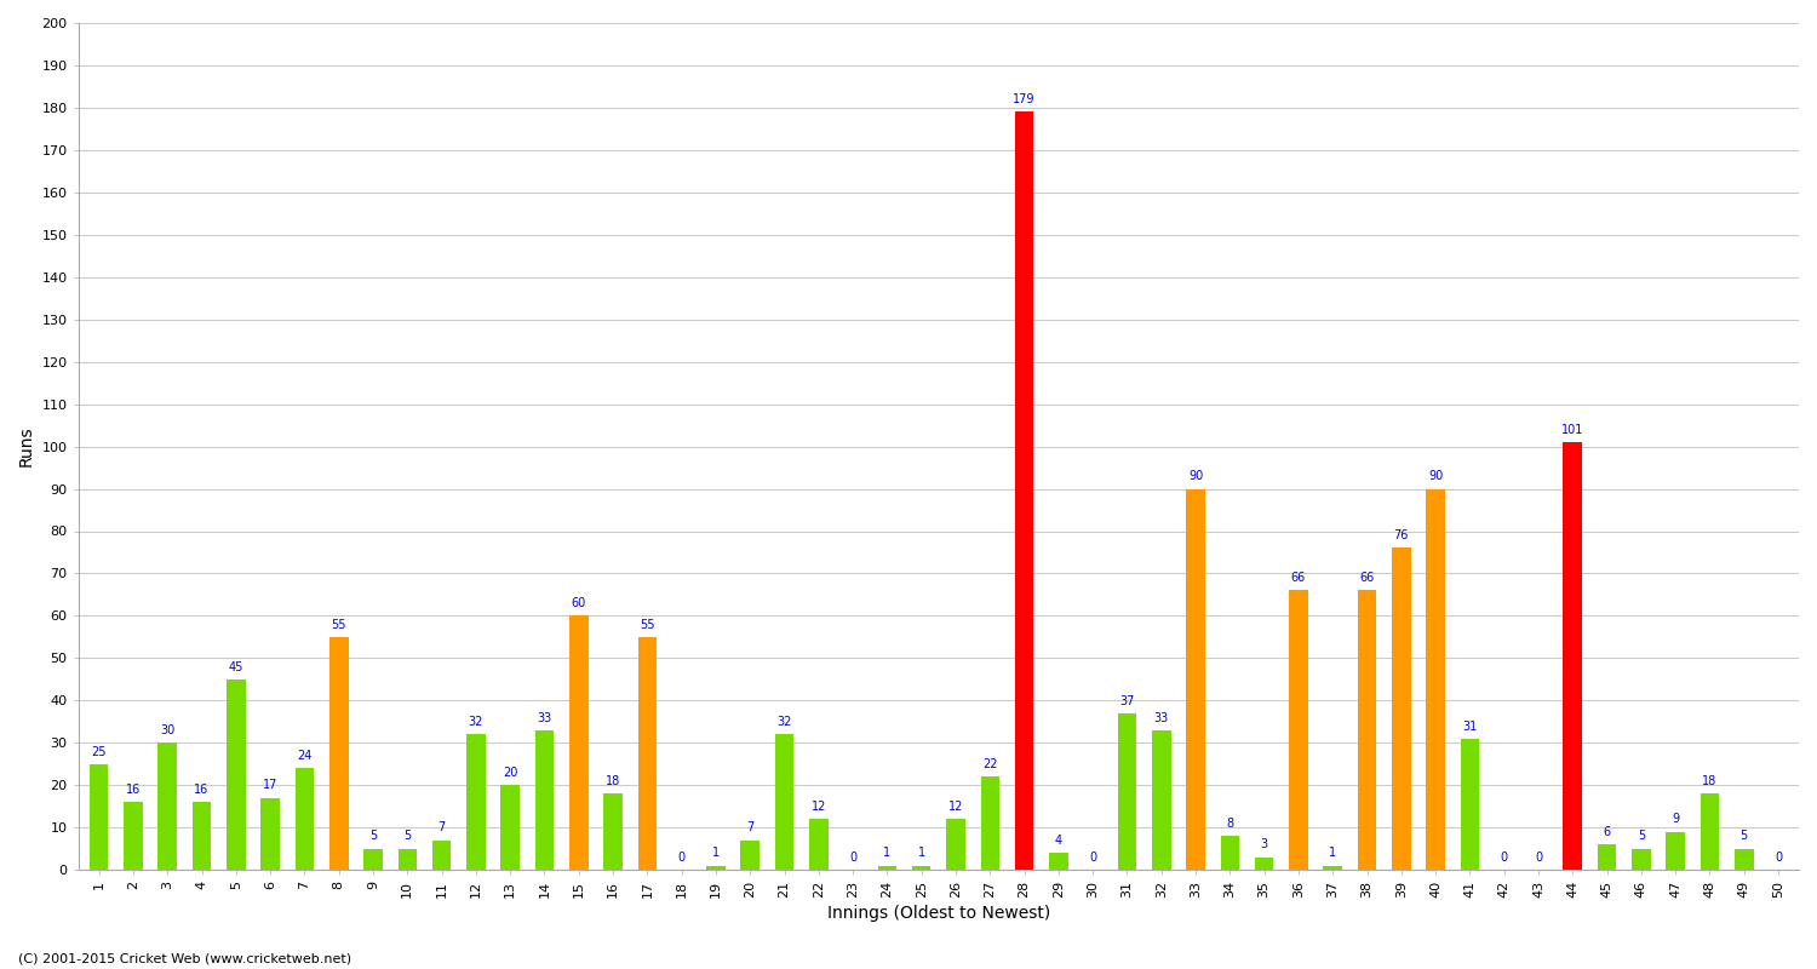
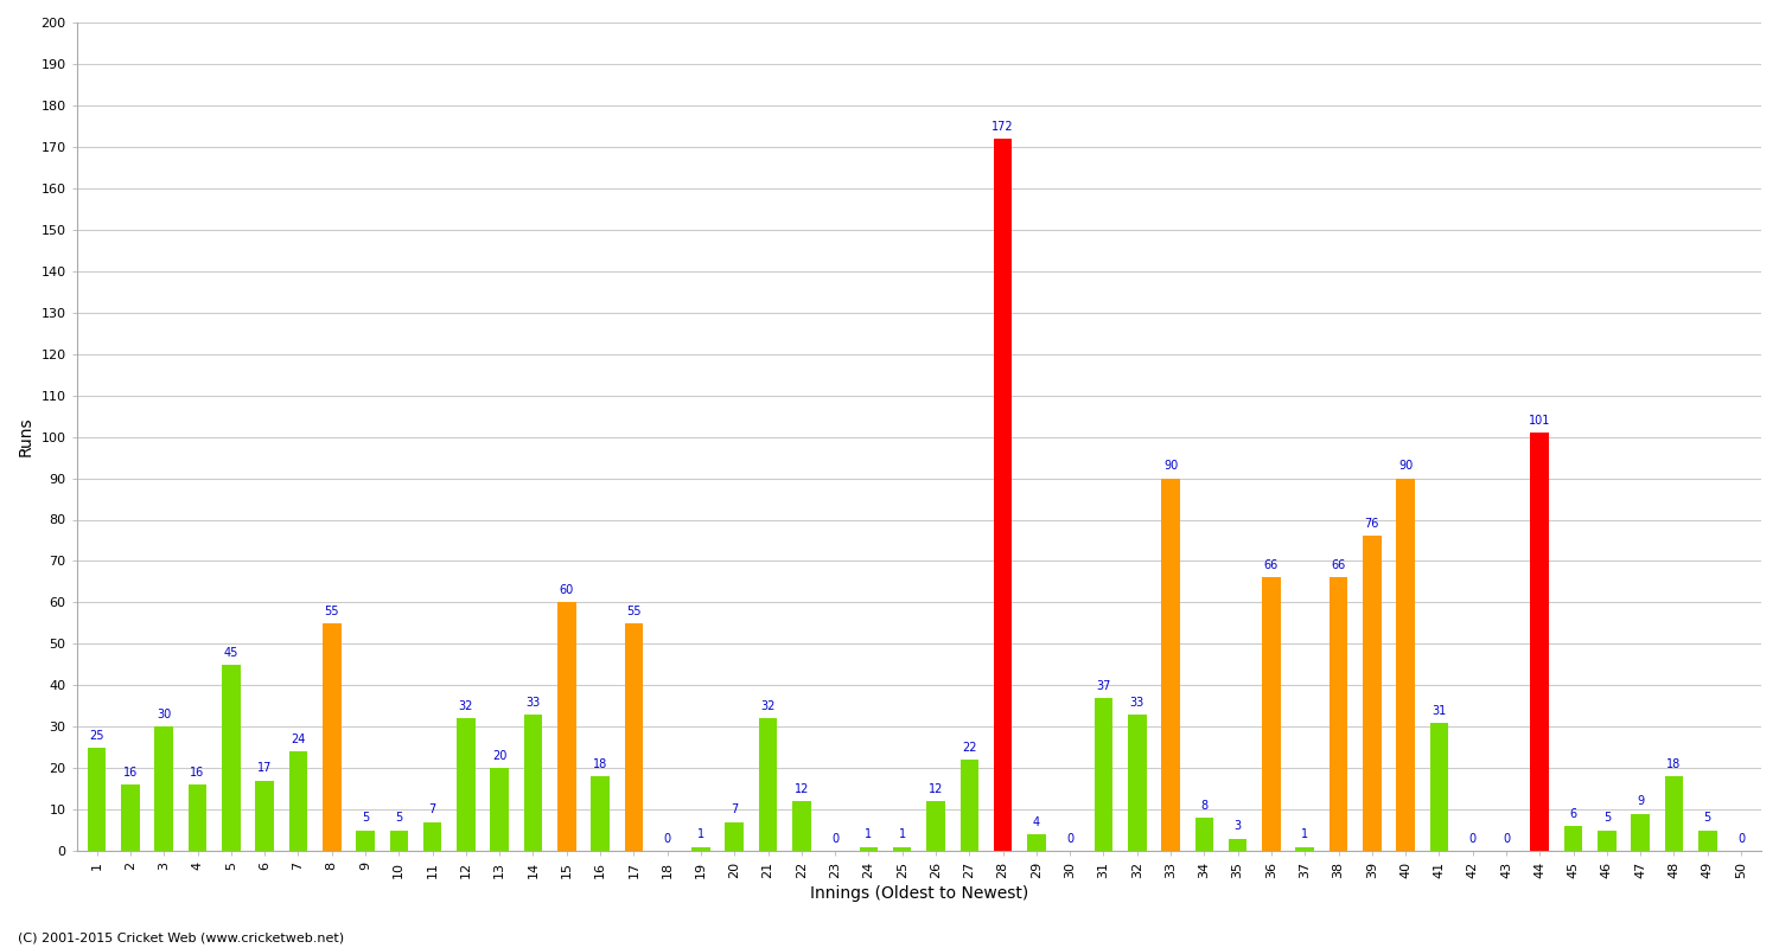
28: 179 -> 172
